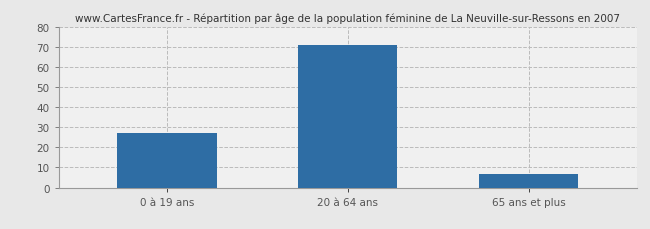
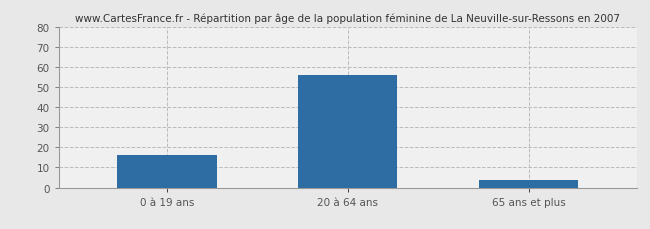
0 à 19 ans: 27 -> 16
20 à 64 ans: 71 -> 56
65 ans et plus: 7 -> 4
